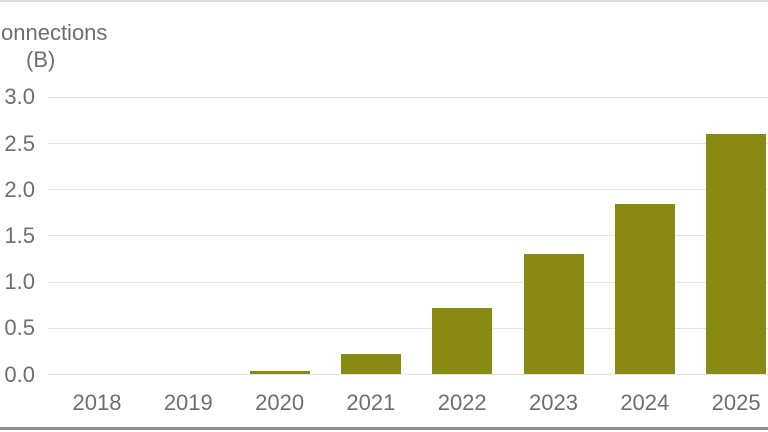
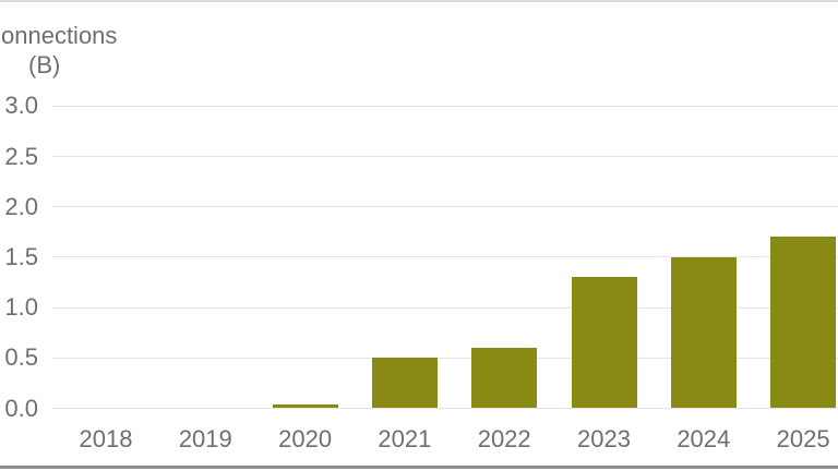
2021: 0.2 -> 0.5
2022: 0.7 -> 0.6
2024: 1.9 -> 1.5
2025: 2.6 -> 1.7
